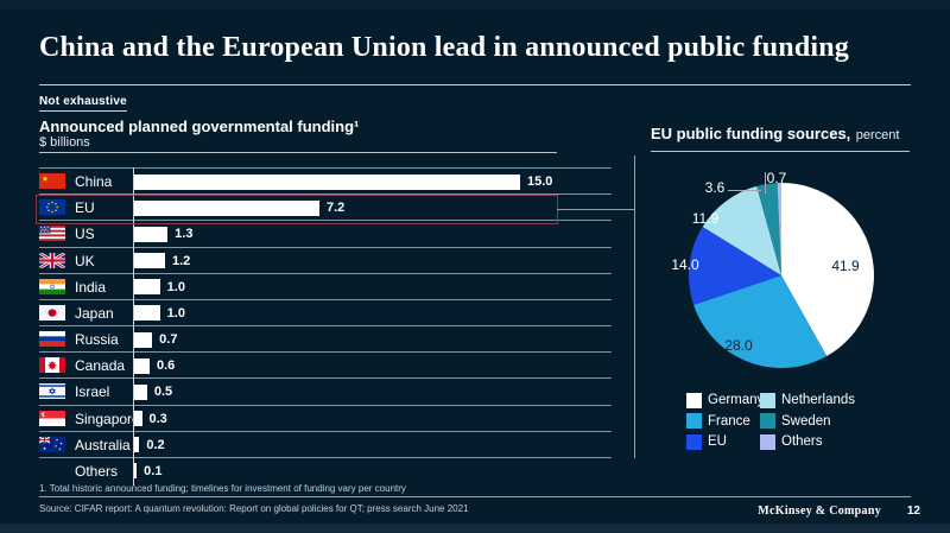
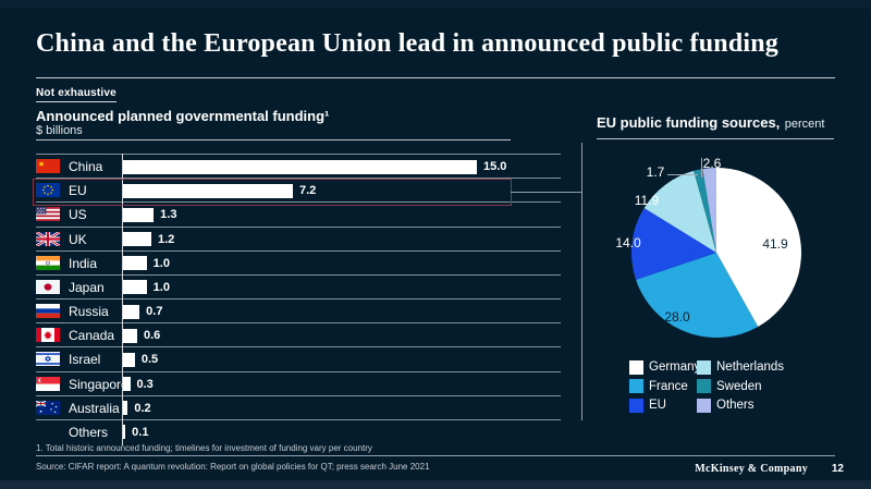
EU public funding sources,/Sweden: 3.6 -> 1.7
EU public funding sources,/Others: 0.7 -> 2.6
